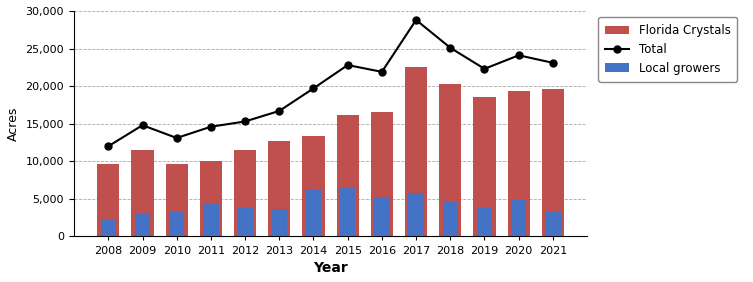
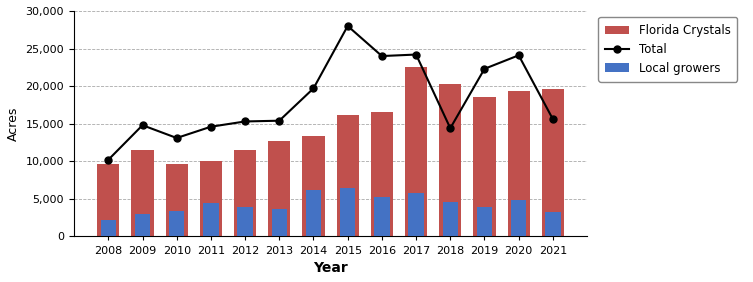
Total/2008: 12,000 -> 10,200
Total/2013: 16,700 -> 15,400
Total/2015: 22,800 -> 28,000
Total/2016: 21,900 -> 24,000
Total/2017: 28,800 -> 24,200
Total/2018: 25,100 -> 14,400
Total/2021: 23,100 -> 15,600
